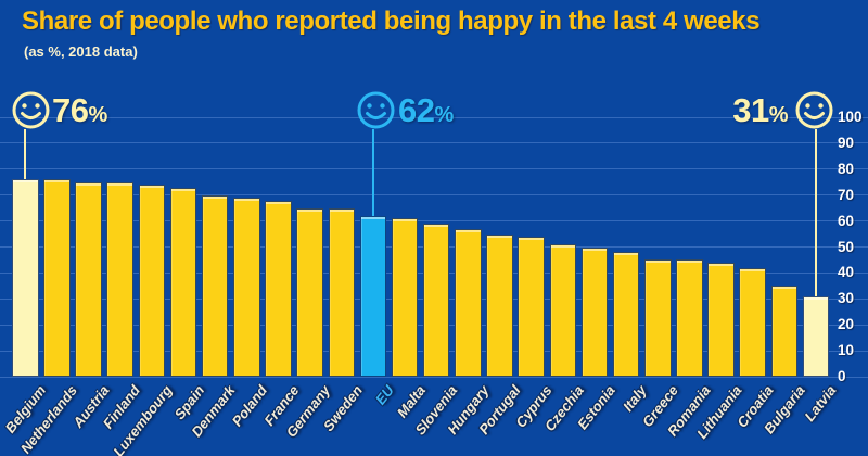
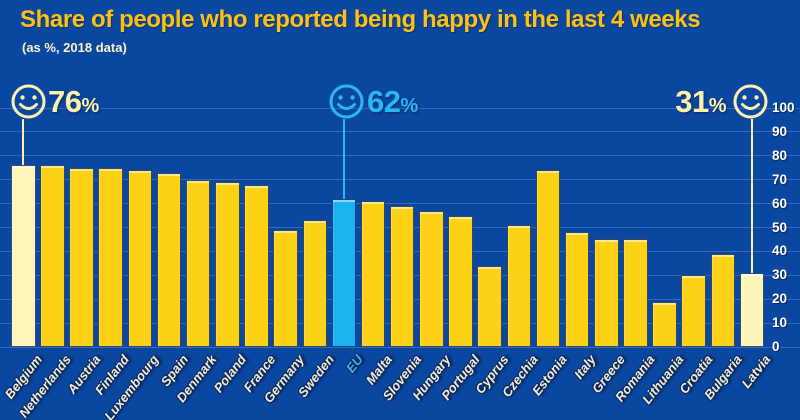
Germany: 65 -> 49
Sweden: 65 -> 53
Cyprus: 54 -> 34
Estonia: 50 -> 74
Lithuania: 44 -> 19
Croatia: 42 -> 30
Bulgaria: 35 -> 39
